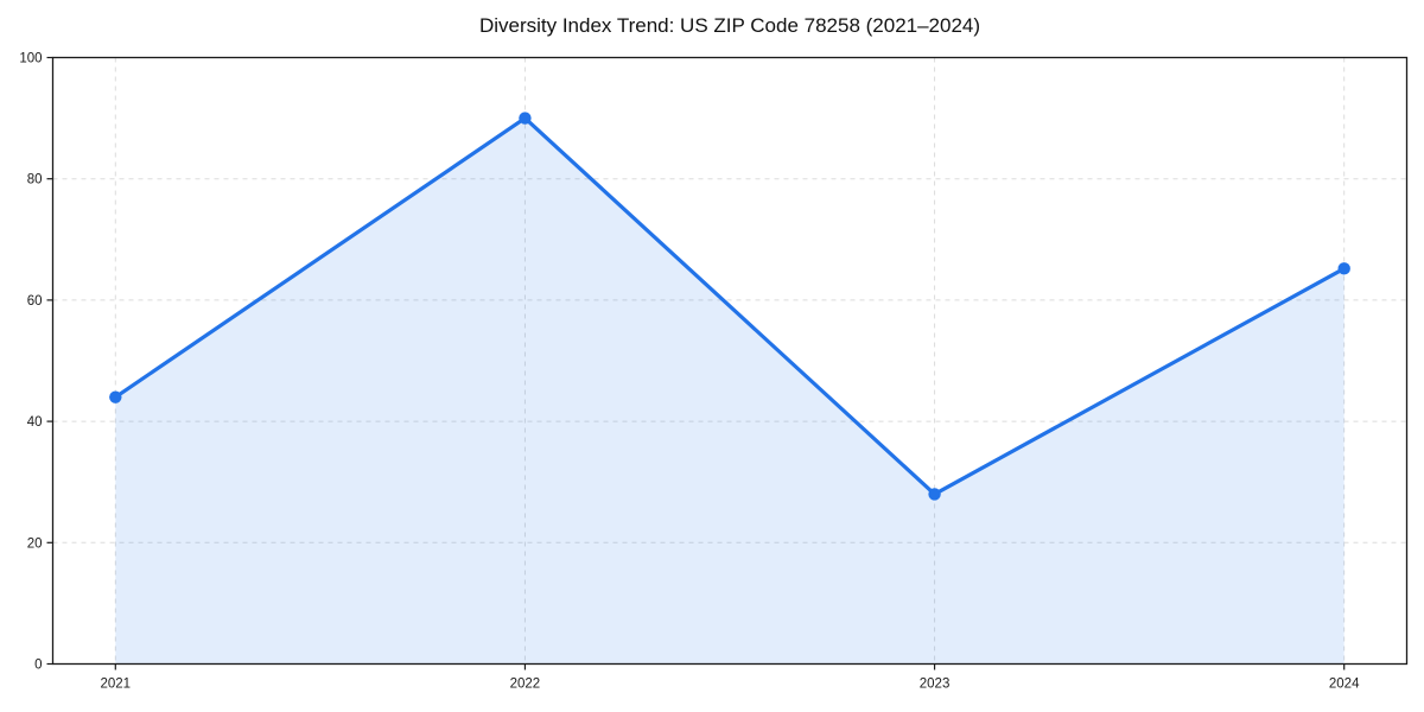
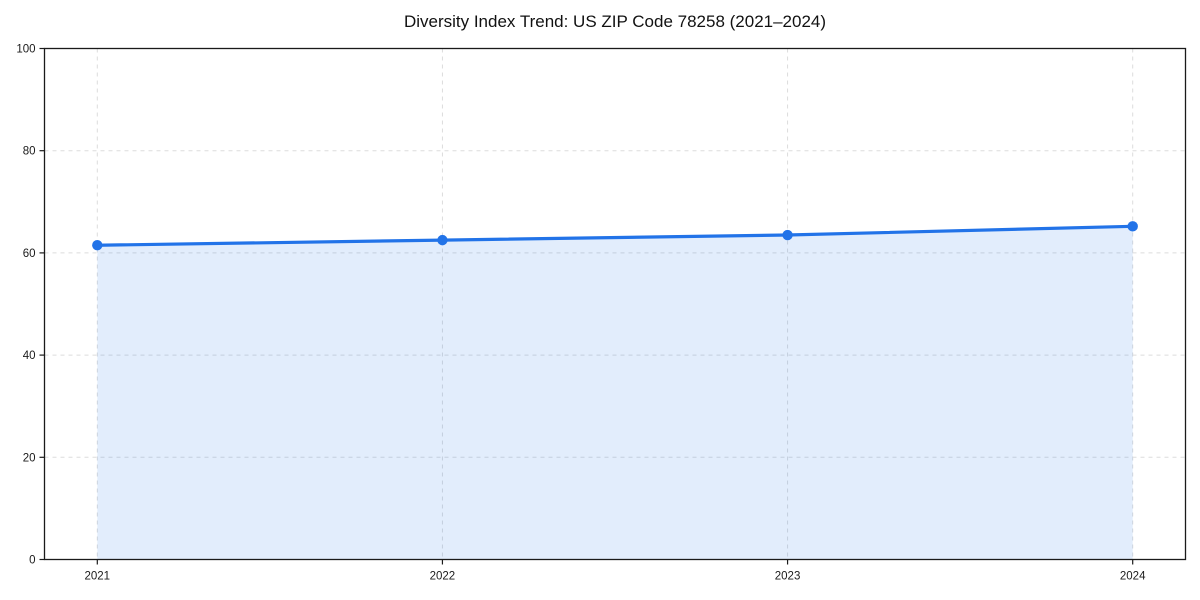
2021: 44 -> 62
2022: 90 -> 62
2023: 28 -> 64
